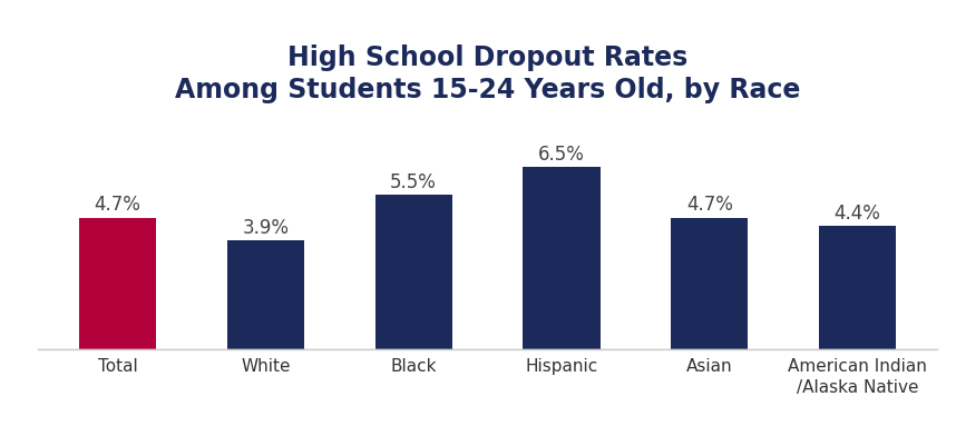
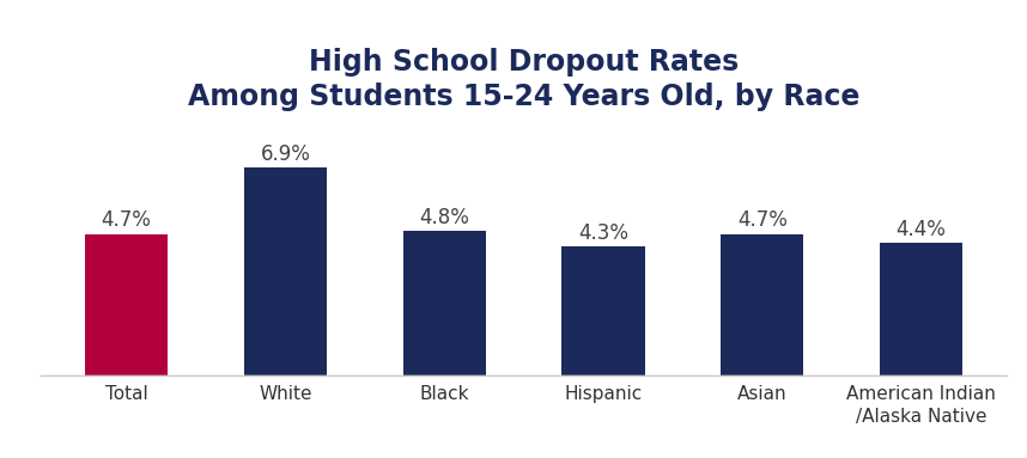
White: 3.9% -> 6.9%
Black: 5.5% -> 4.8%
Hispanic: 6.5% -> 4.3%
